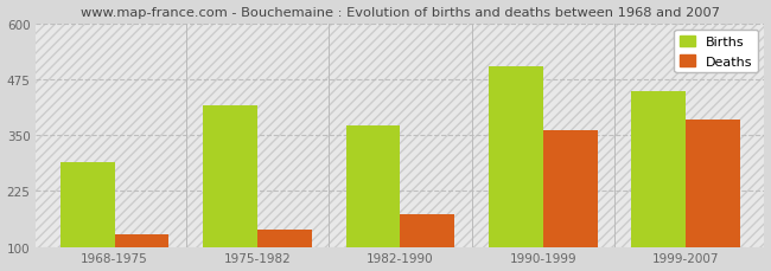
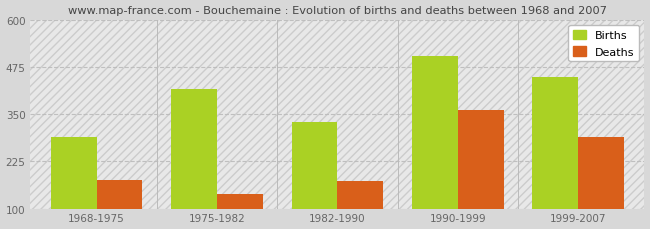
Deaths/1968-1975: 128 -> 175
Births/1982-1990: 370 -> 330
Deaths/1999-2007: 385 -> 290
